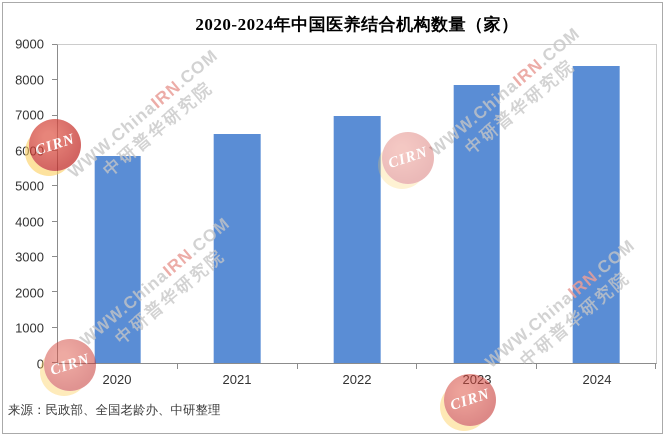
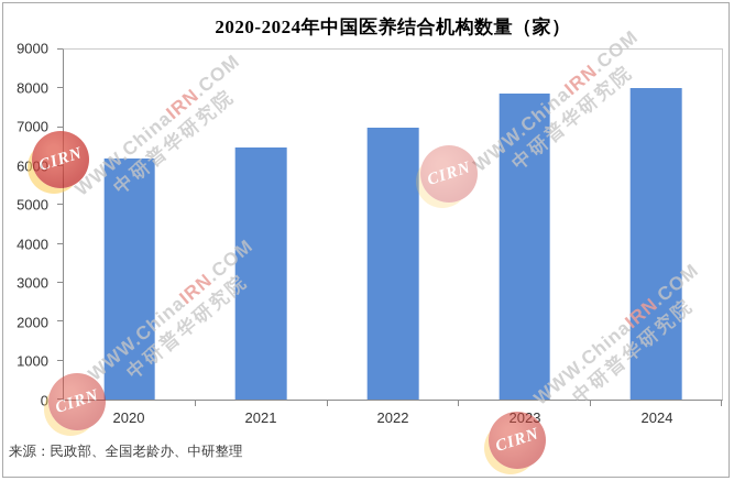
2020: 5900 -> 6200
2024: 8400 -> 8000
